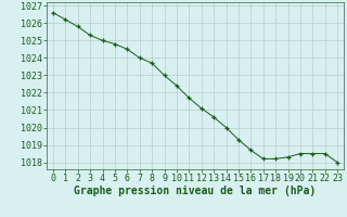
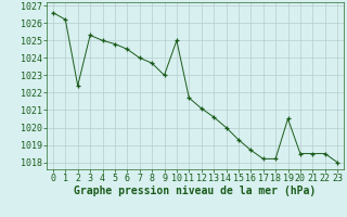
2: 1025.8 -> 1022.4
10: 1022.4 -> 1025.0
19: 1018.3 -> 1020.5
